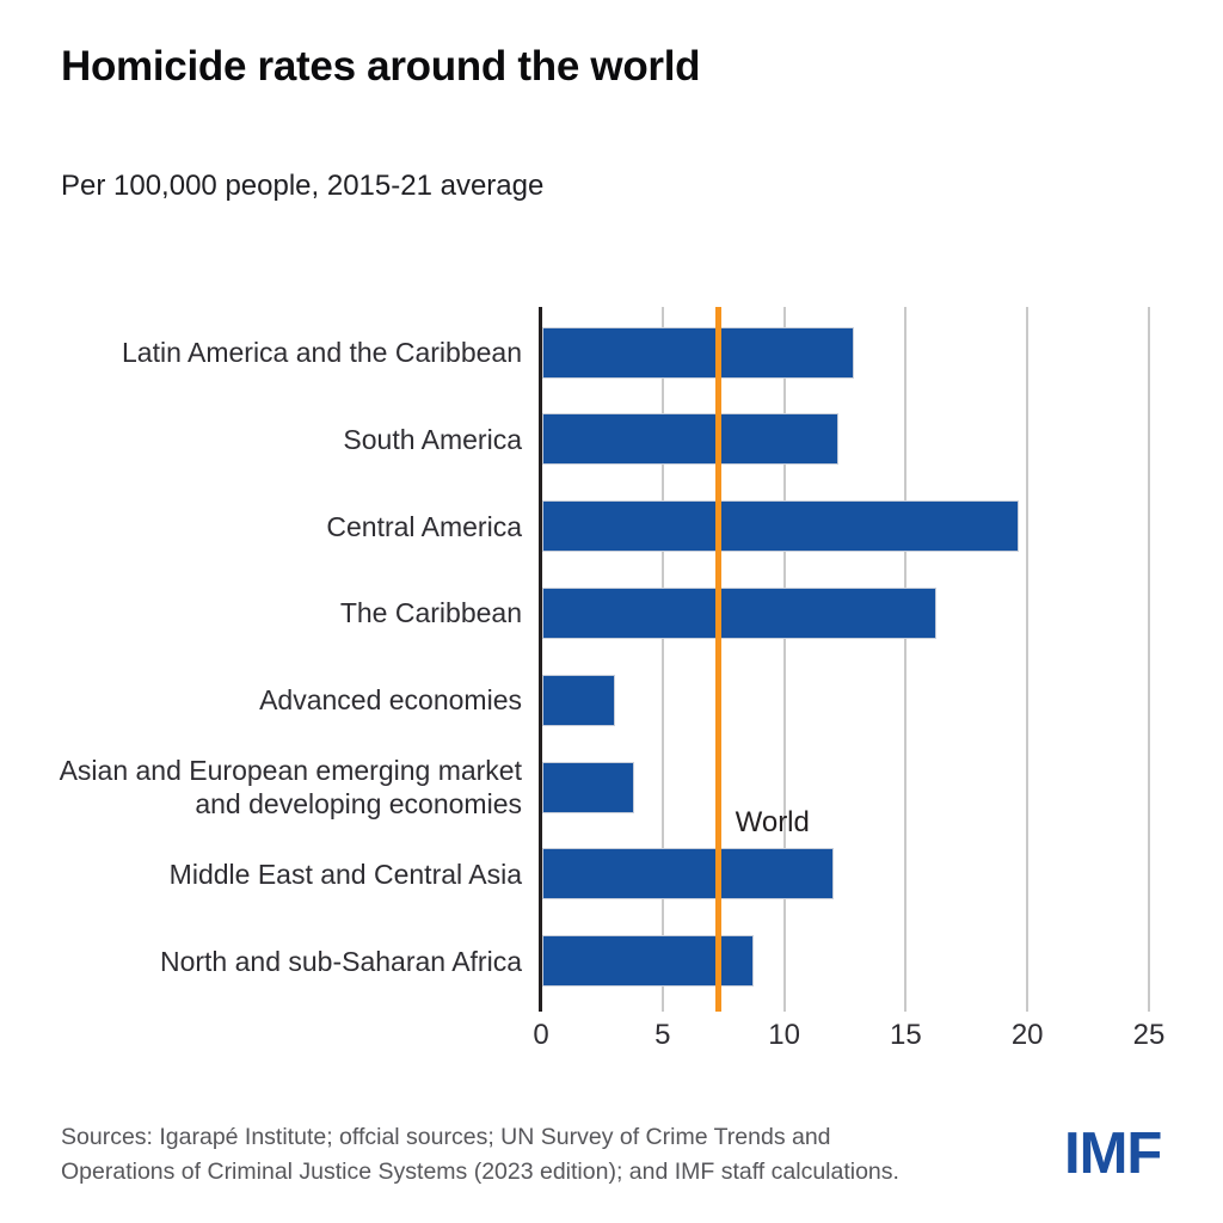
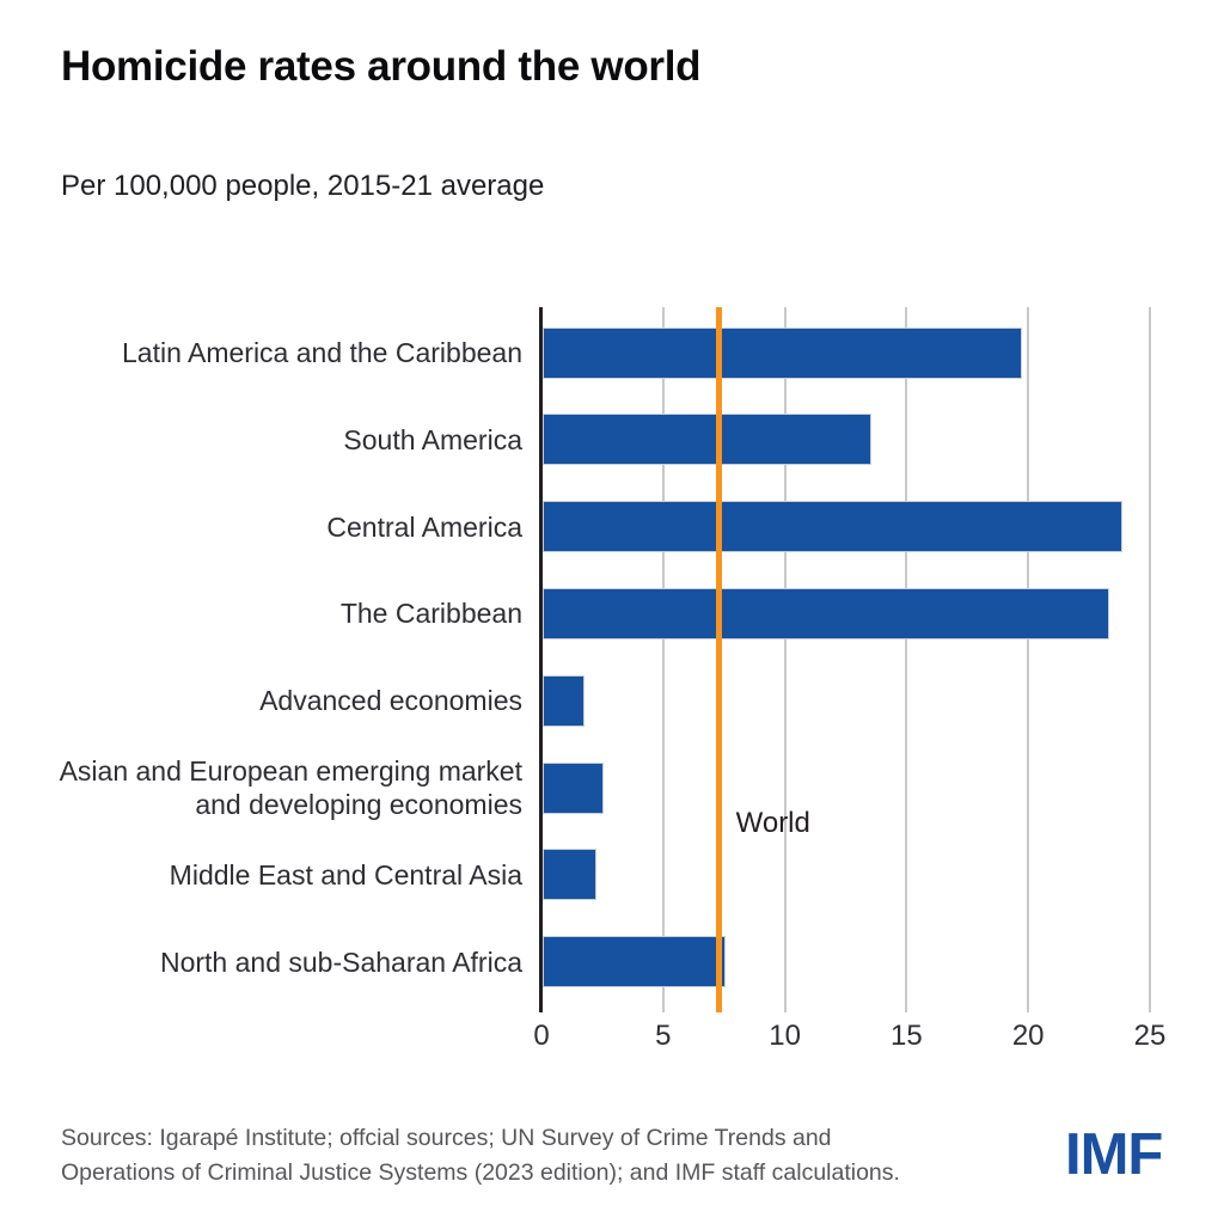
Latin America and the Caribbean: 12.8 -> 19.7
South America: 12.2 -> 13.5
Central America: 19.6 -> 23.8
The Caribbean: 16.2 -> 23.3
Advanced economies: 3.0 -> 1.7
Asian and European emerging market and developing economies: 3.8 -> 2.5
Middle East and Central Asia: 12.0 -> 2.2
North and sub-Saharan Africa: 8.7 -> 7.5
